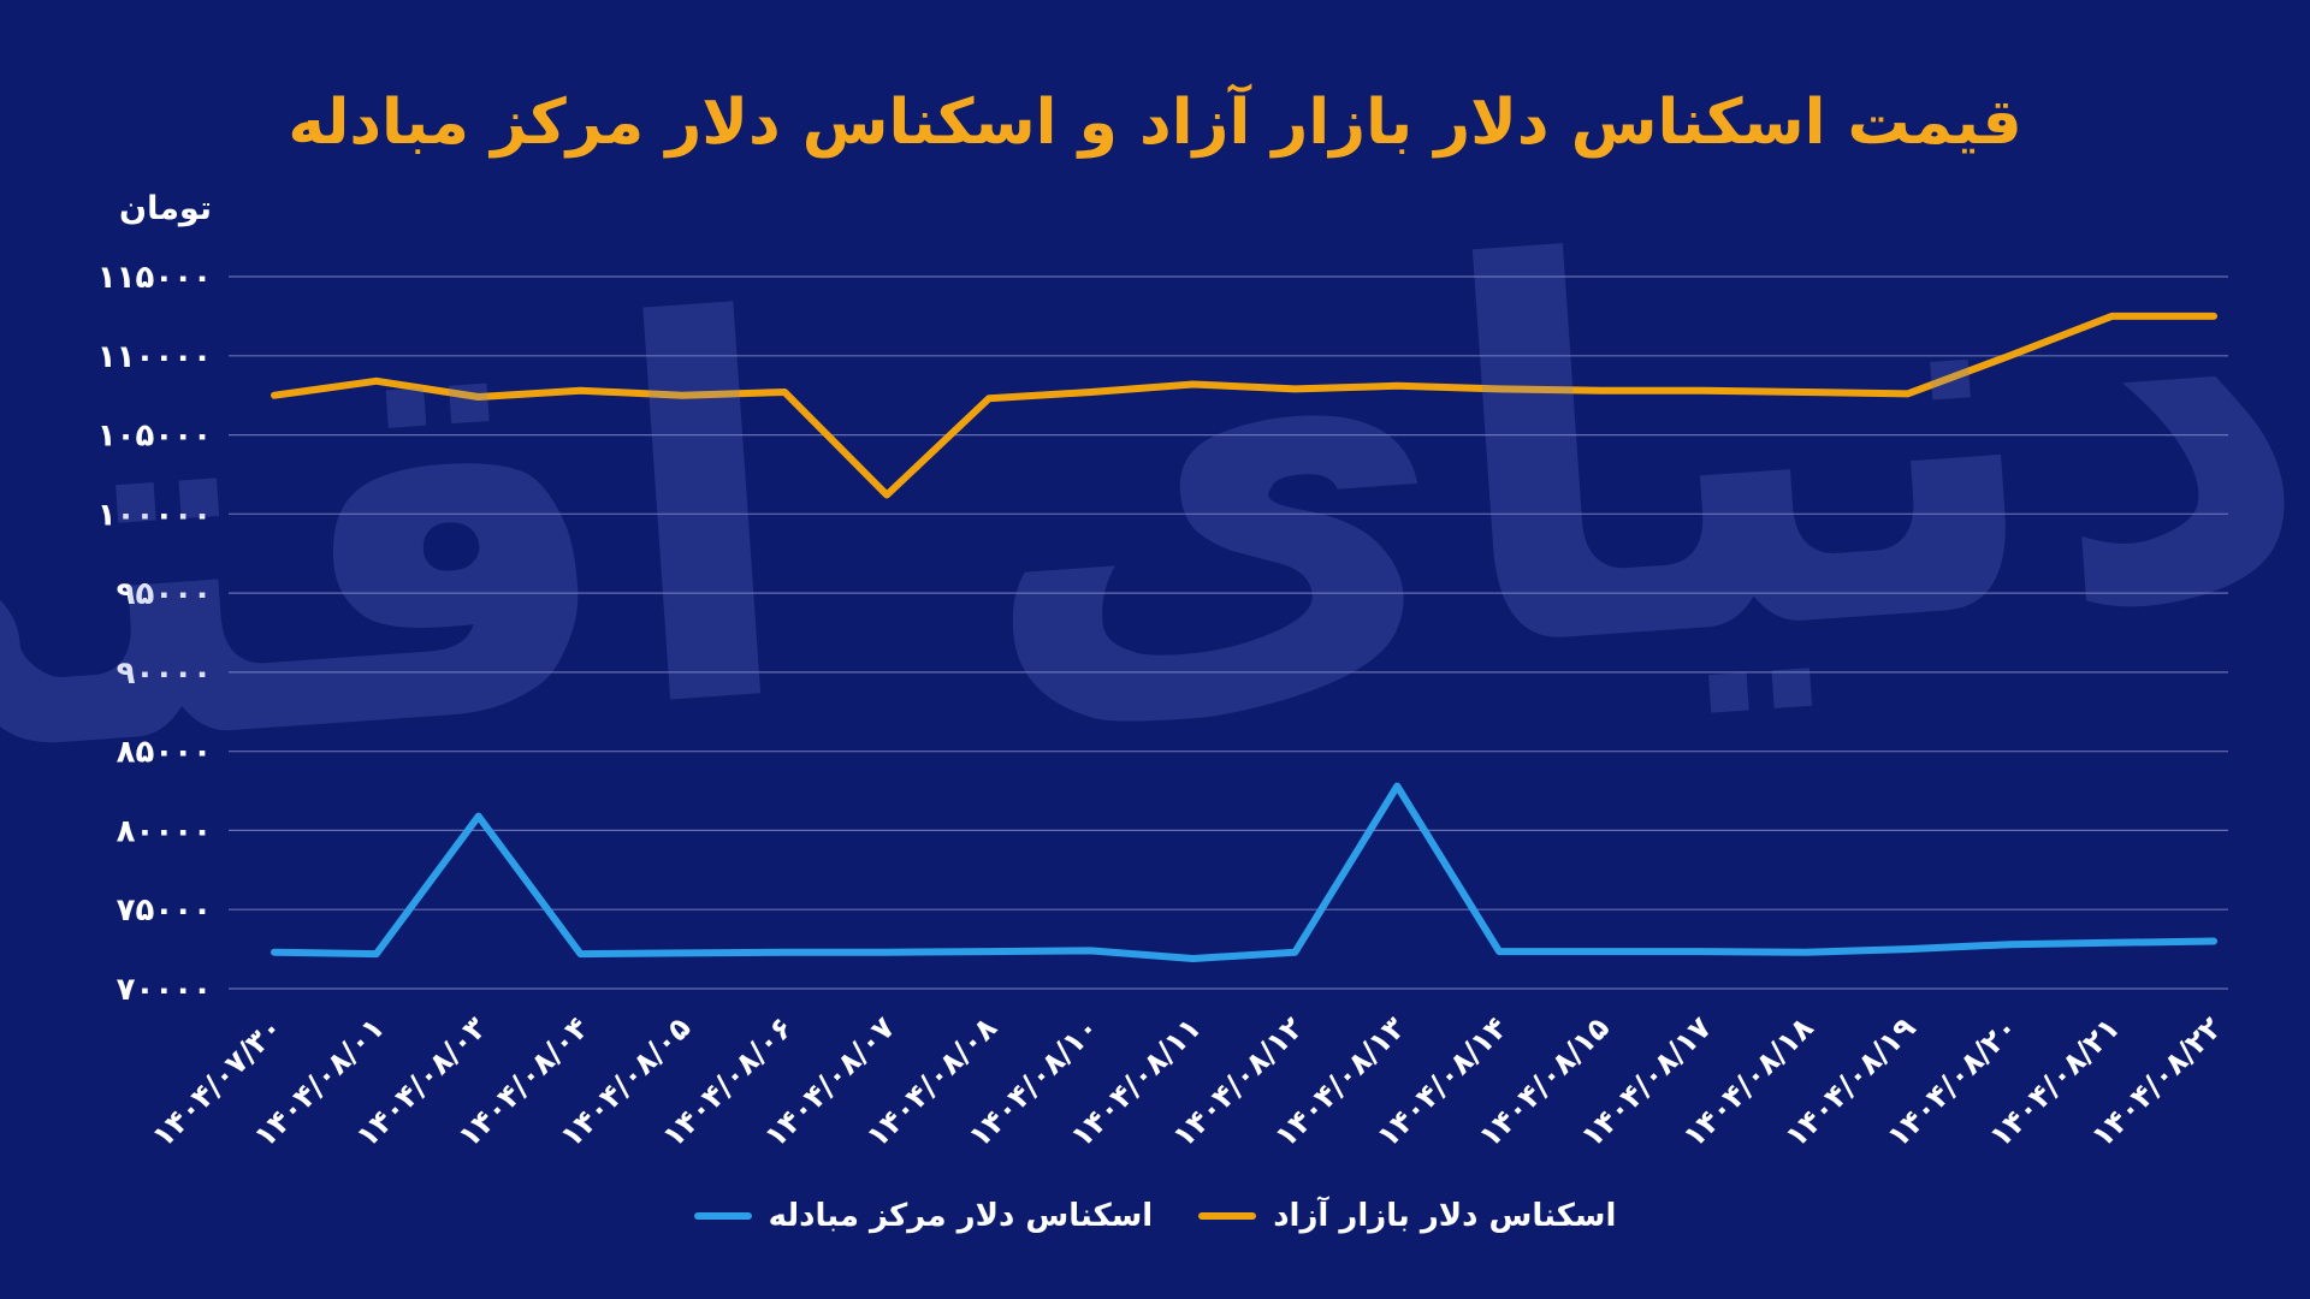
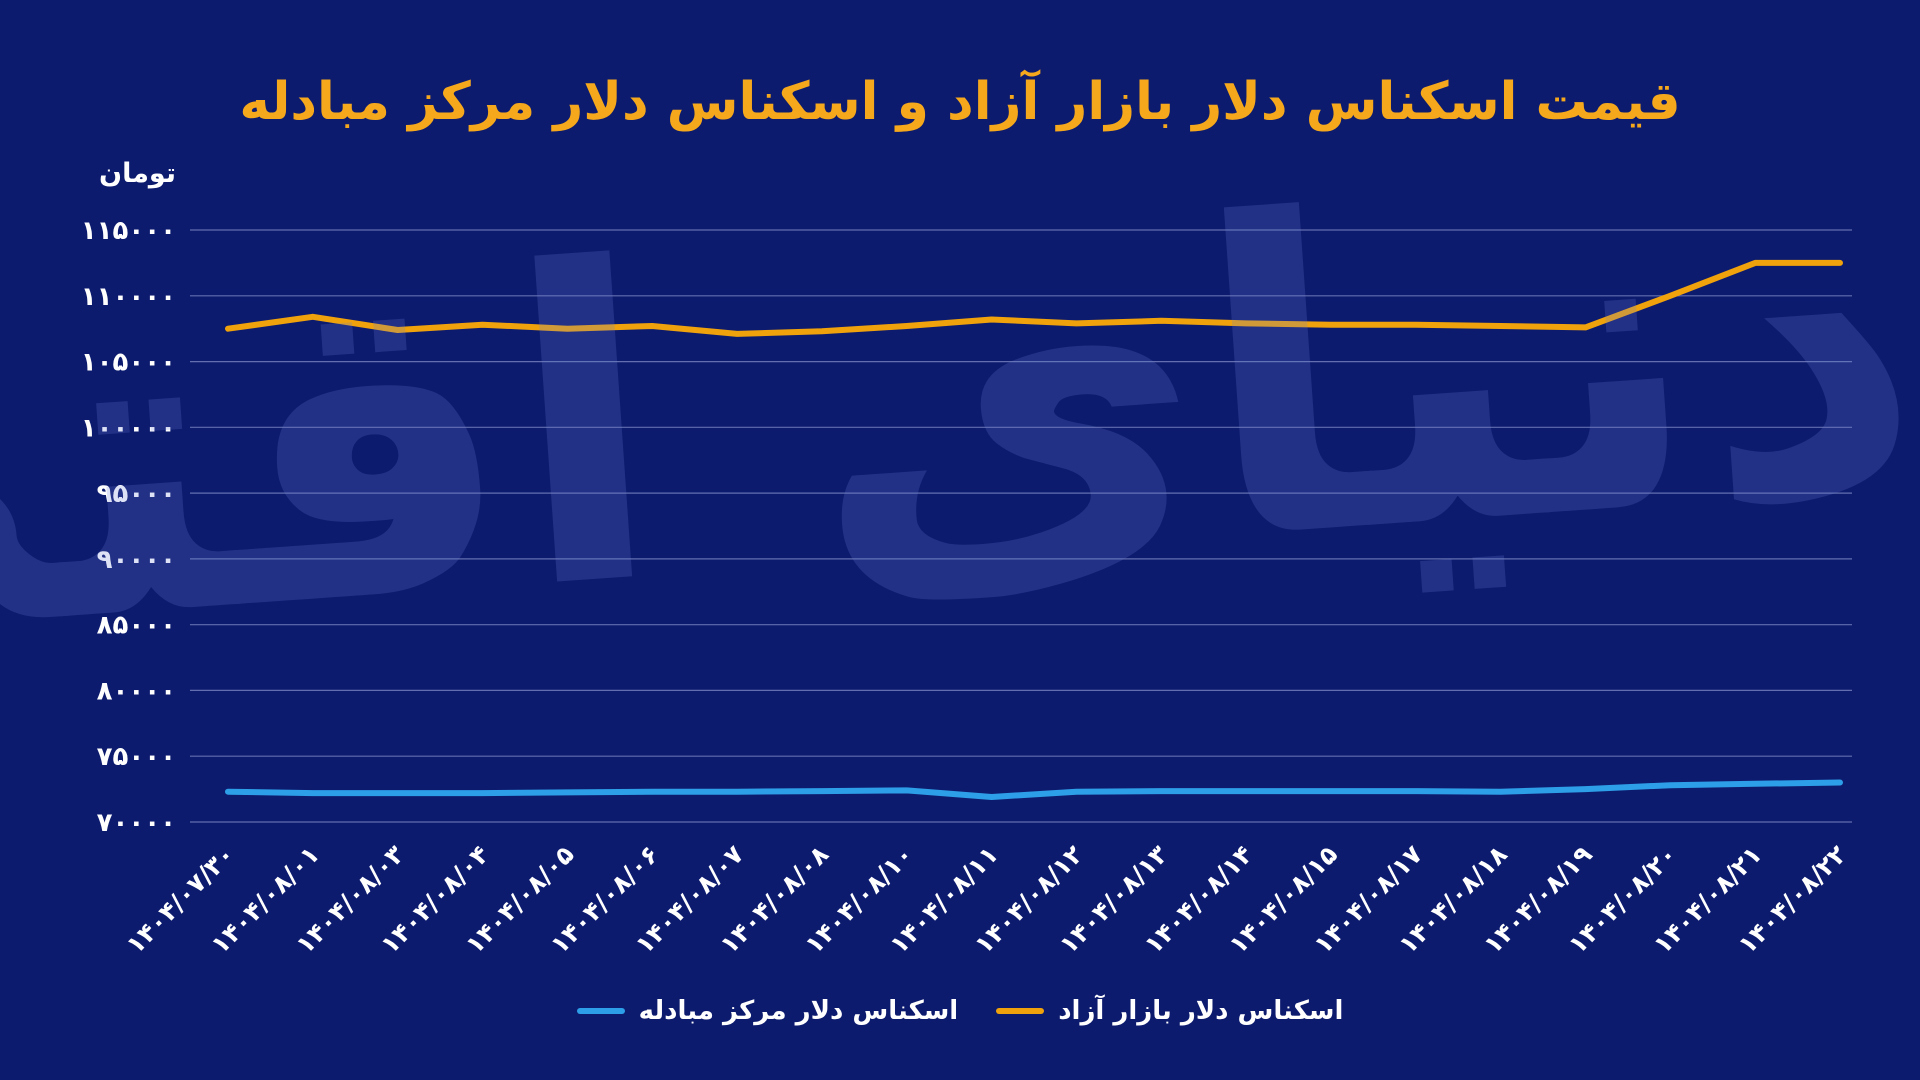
اسکناس دلار مرکز مبادله/۱۴۰۴/۰۸/۰۳: 80900 -> 72200
اسکناس دلار بازار آزاد/۱۴۰۴/۰۸/۰۷: 101200 -> 107100
اسکناس دلار مرکز مبادله/۱۴۰۴/۰۸/۱۳: 82800 -> 72400
